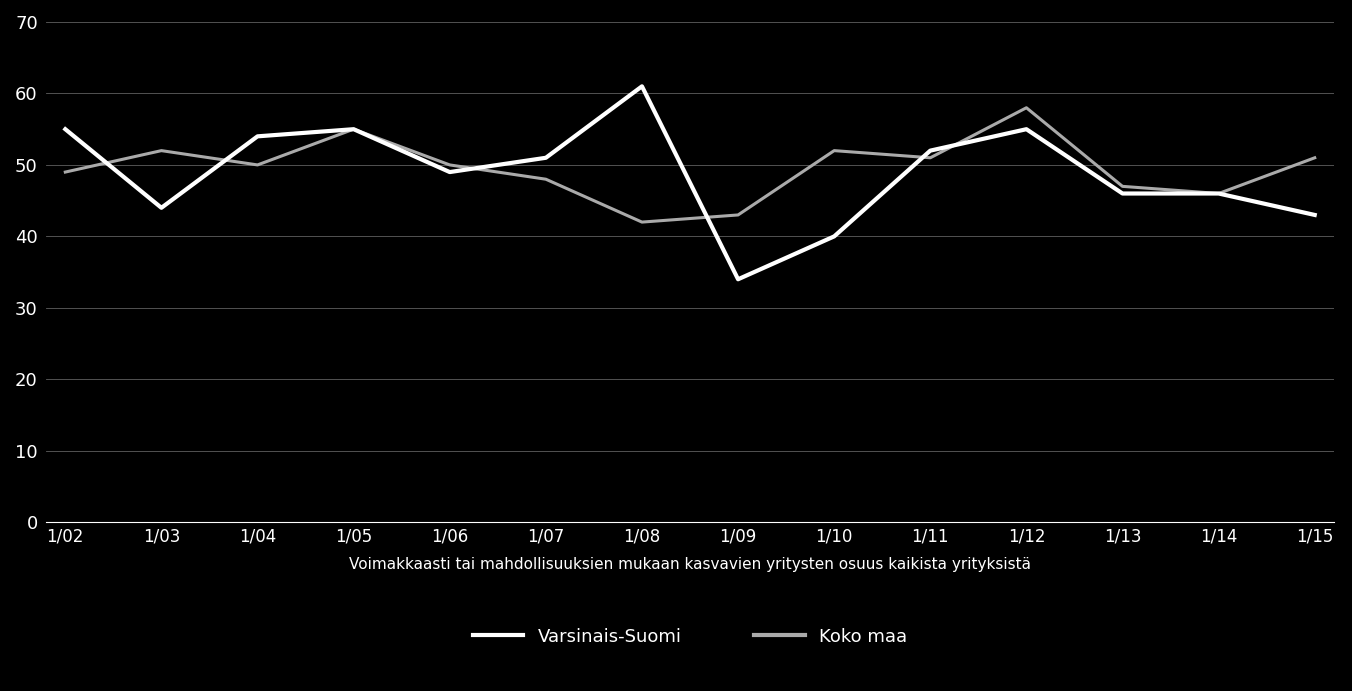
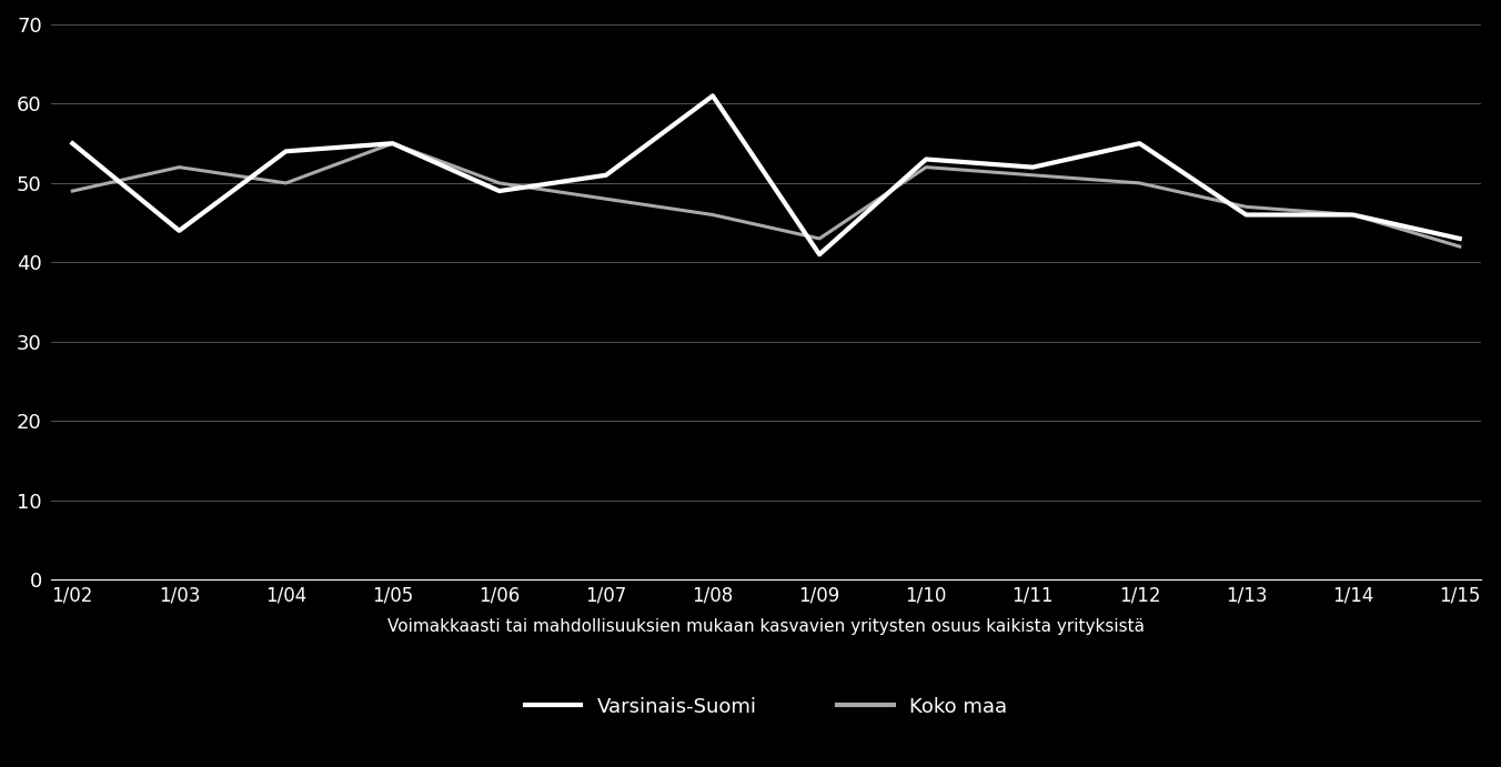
Koko maa/1/08: 42 -> 46
Varsinais-Suomi/1/09: 34 -> 41
Varsinais-Suomi/1/10: 40 -> 53
Koko maa/1/12: 58 -> 50
Koko maa/1/15: 51 -> 42
